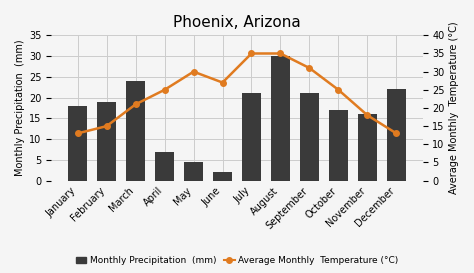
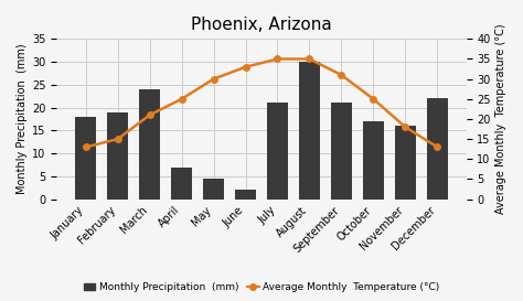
Average Monthly Temperature (°C)/June: 27 -> 33
